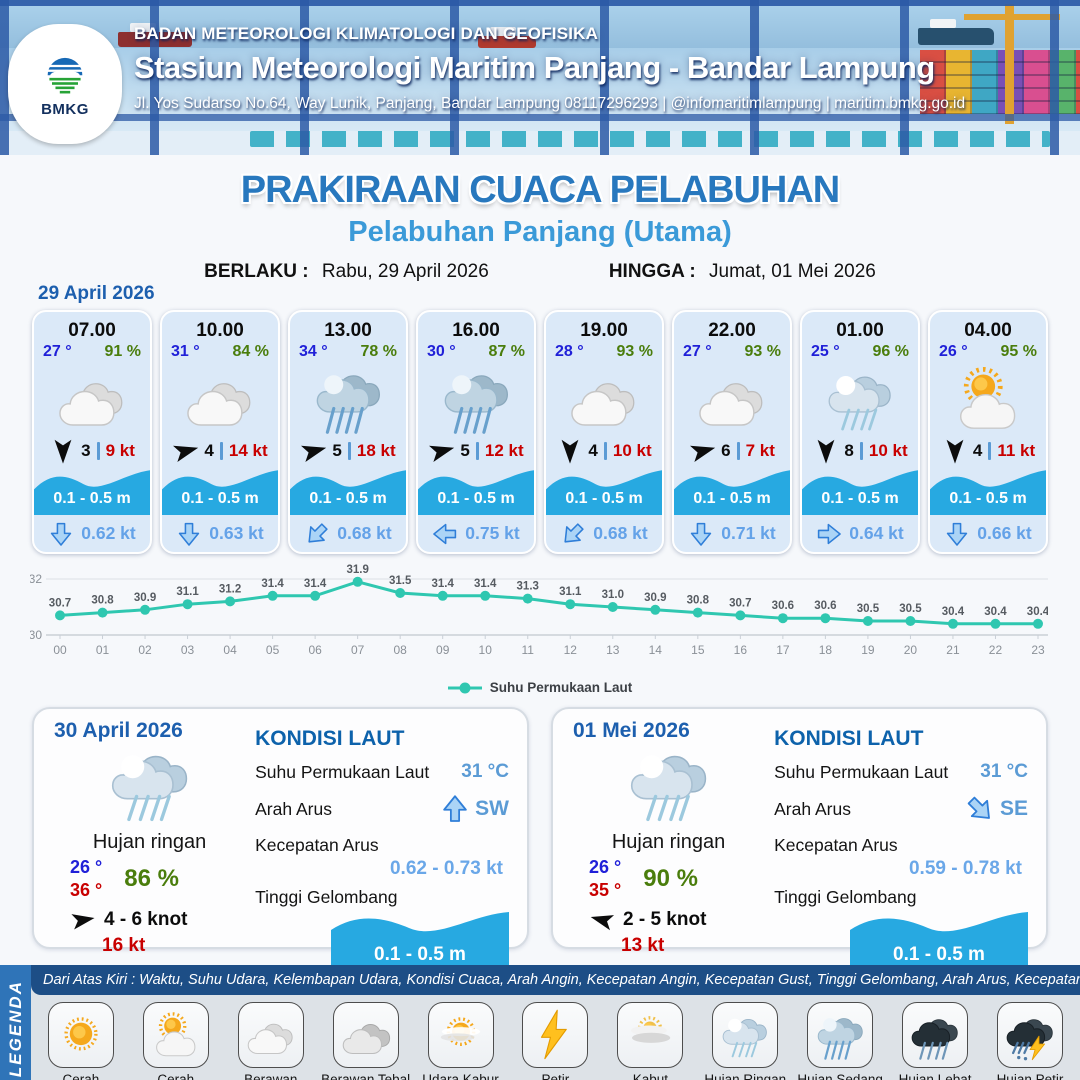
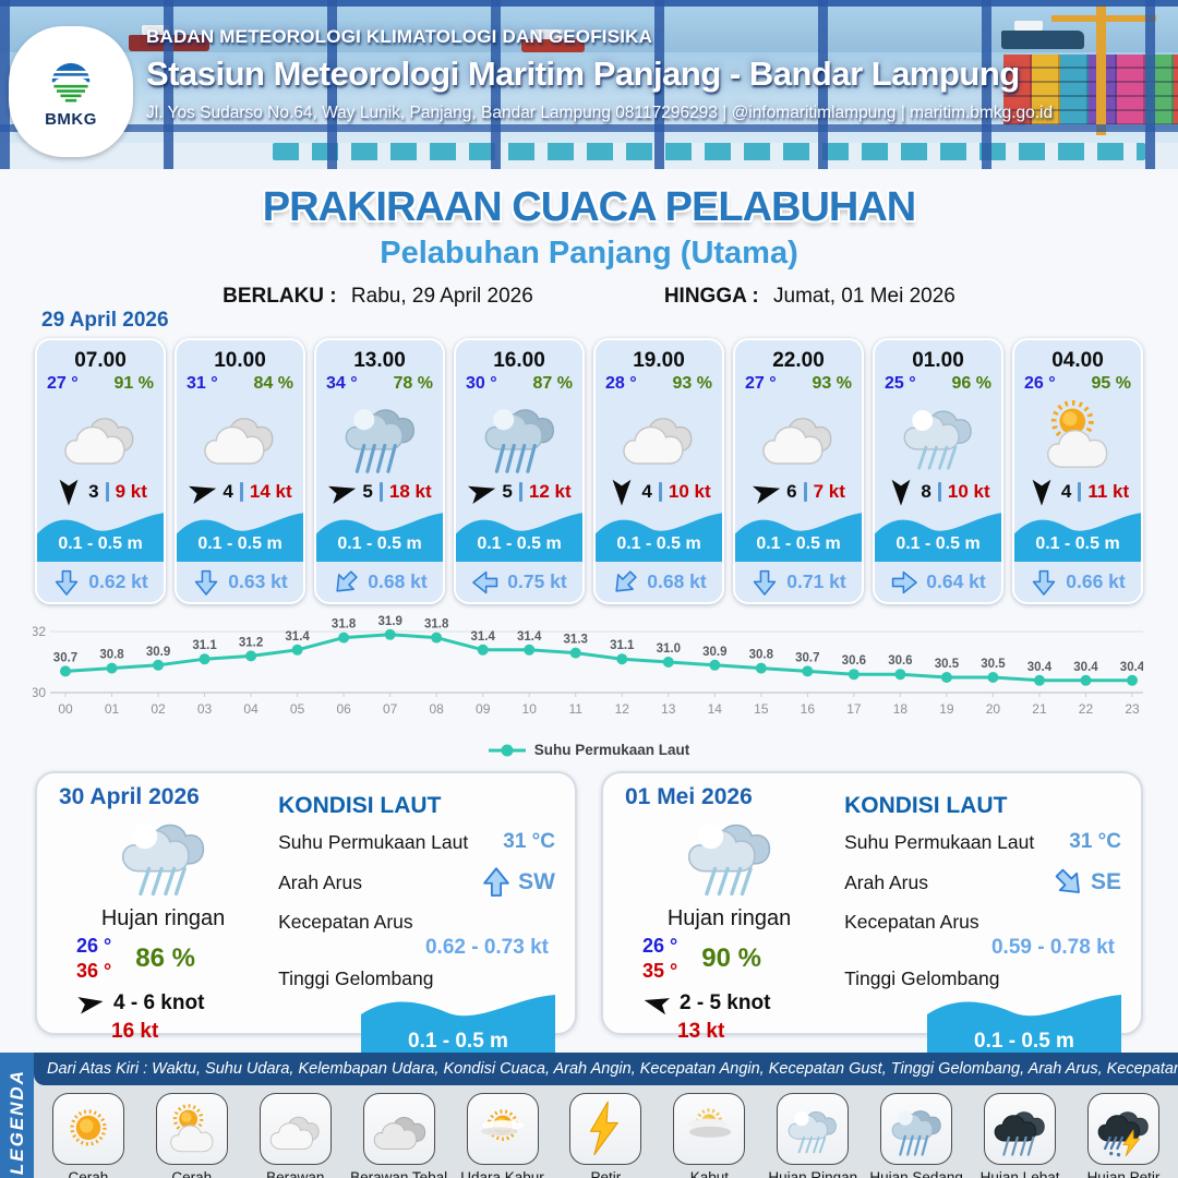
06: 31.4 -> 31.8
08: 31.5 -> 31.8
